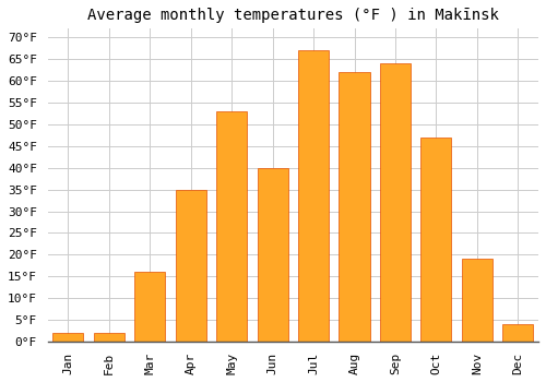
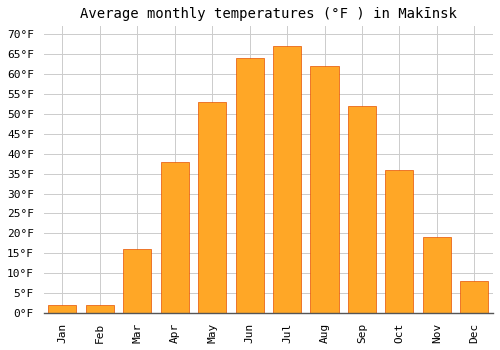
Apr: 35°F -> 38°F
Jun: 40°F -> 64°F
Sep: 64°F -> 52°F
Oct: 47°F -> 36°F
Dec: 4°F -> 8°F
